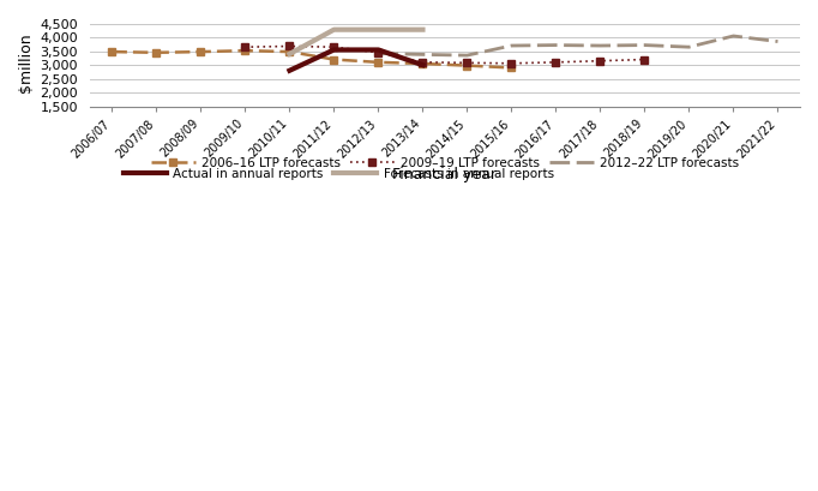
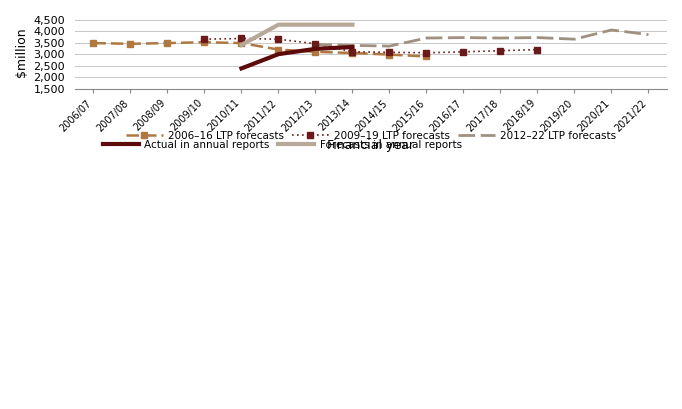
Actual in annual reports/2010/11: 2,800 -> 2,380
Actual in annual reports/2011/12: 3,550 -> 3,000
Actual in annual reports/2012/13: 3,550 -> 3,230
Actual in annual reports/2013/14: 3,000 -> 3,310
